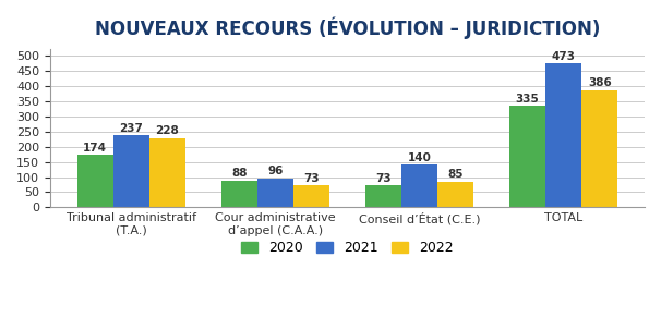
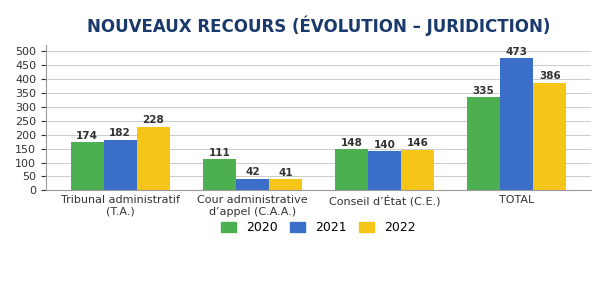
2021/Tribunal administratif (T.A.): 237 -> 182
2020/Cour administrative d’appel (C.A.A.): 88 -> 111
2021/Cour administrative d’appel (C.A.A.): 96 -> 42
2022/Cour administrative d’appel (C.A.A.): 73 -> 41
2020/Conseil d’État (C.E.): 73 -> 148
2022/Conseil d’État (C.E.): 85 -> 146
